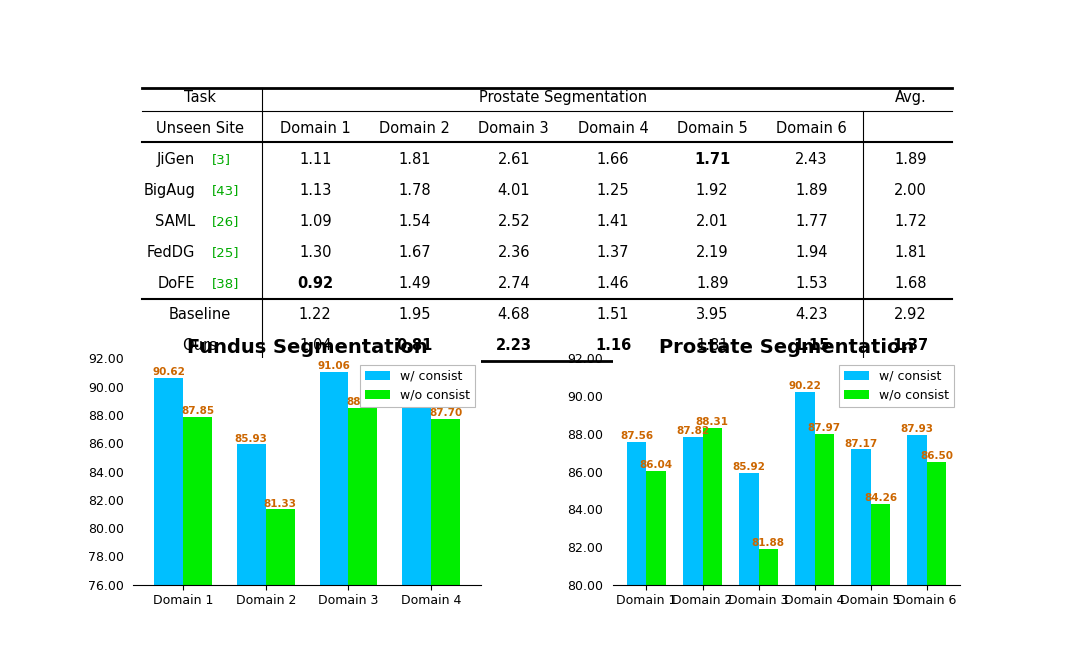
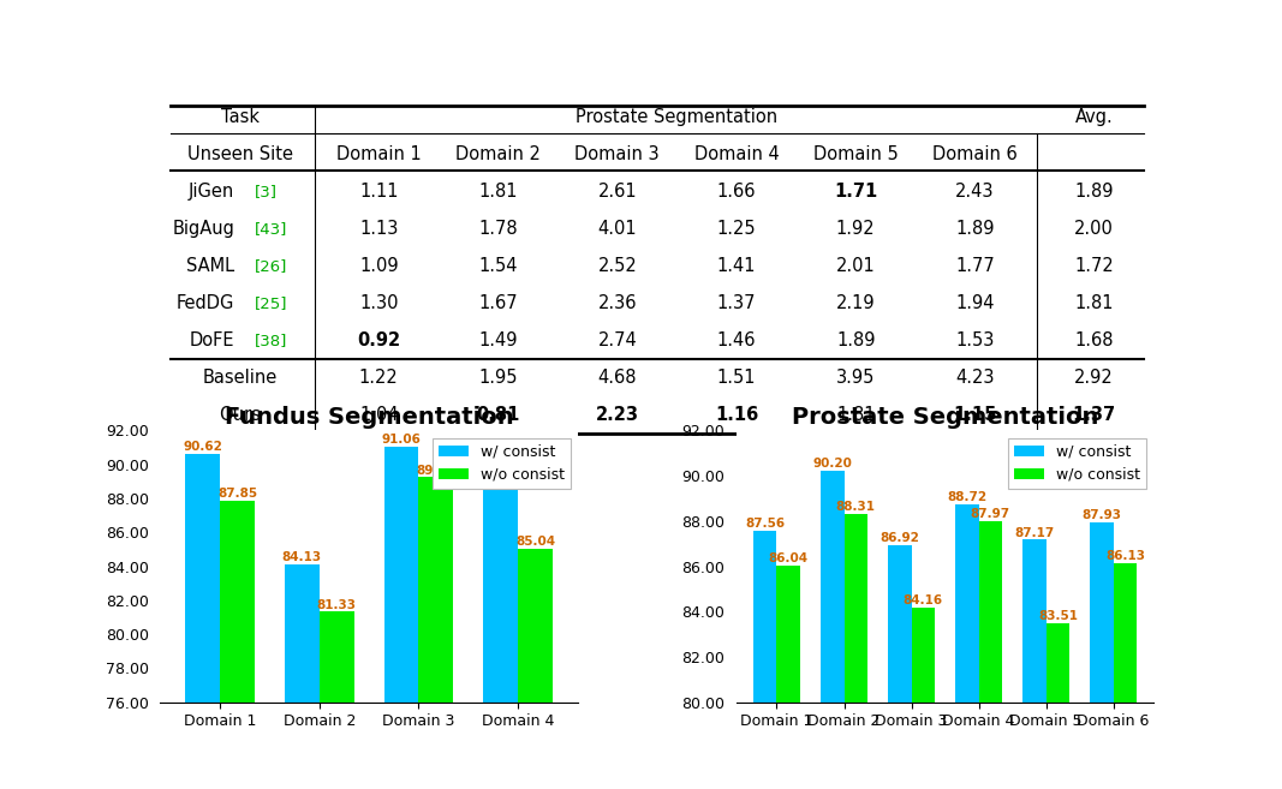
Fundus Segmentation/w/ consist/Domain 2: 85.93 -> 84.13
Fundus Segmentation/w/o consist/Domain 3: 88.50 -> 89.25
Fundus Segmentation/w/o consist/Domain 4: 87.70 -> 85.04
Prostate Segmentation/w/ consist/Domain 2: 87.82 -> 90.20
Prostate Segmentation/w/ consist/Domain 3: 85.92 -> 86.92
Prostate Segmentation/w/o consist/Domain 3: 81.88 -> 84.16
Prostate Segmentation/w/ consist/Domain 4: 90.22 -> 88.72
Prostate Segmentation/w/o consist/Domain 5: 84.26 -> 83.51
Prostate Segmentation/w/o consist/Domain 6: 86.50 -> 86.13
